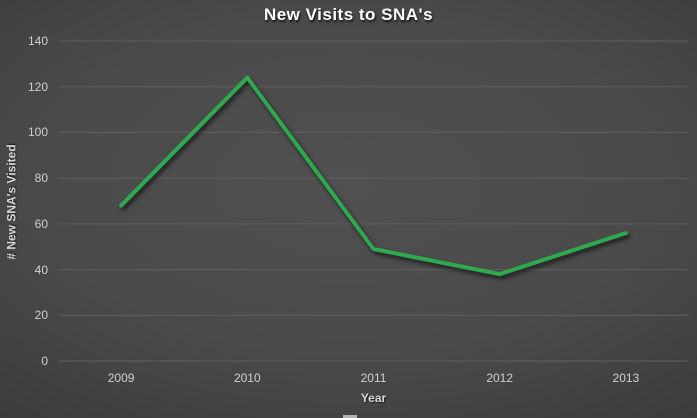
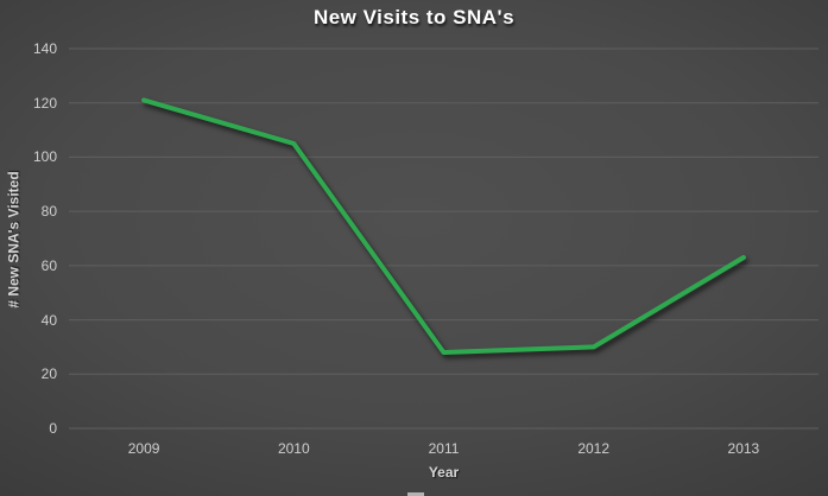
2009: 68 -> 121
2010: 124 -> 105
2011: 49 -> 28
2012: 38 -> 30
2013: 56 -> 63
